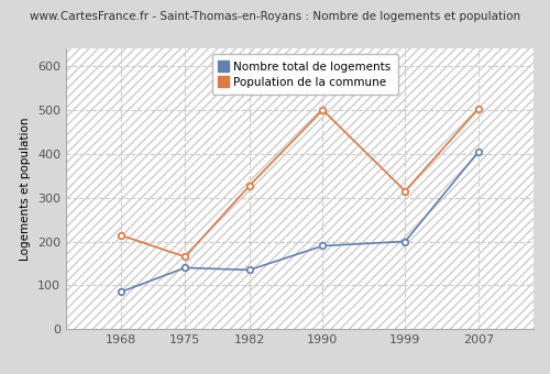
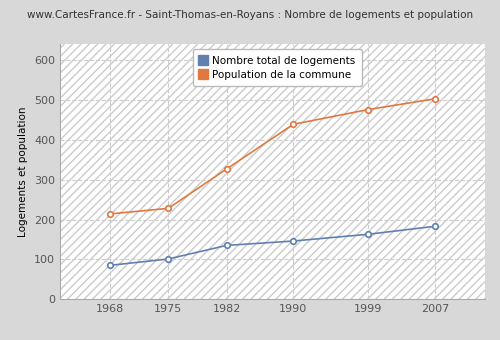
Nombre total de logements/1975: 140 -> 101
Population de la commune/1975: 165 -> 228
Nombre total de logements/1990: 190 -> 146
Population de la commune/1990: 500 -> 439
Nombre total de logements/1999: 200 -> 163
Population de la commune/1999: 315 -> 476
Nombre total de logements/2007: 405 -> 183
